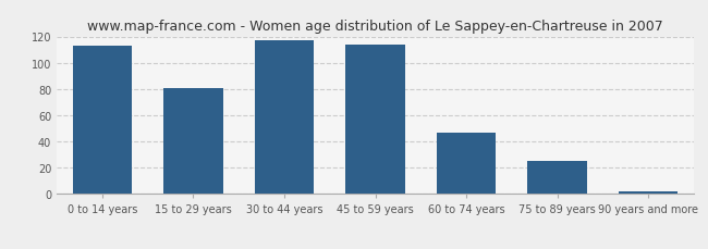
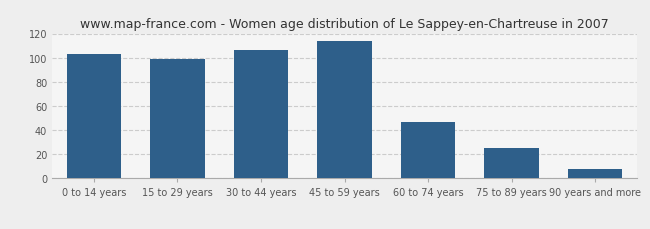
0 to 14 years: 113 -> 103
15 to 29 years: 81 -> 99
30 to 44 years: 117 -> 106
90 years and more: 2 -> 8
